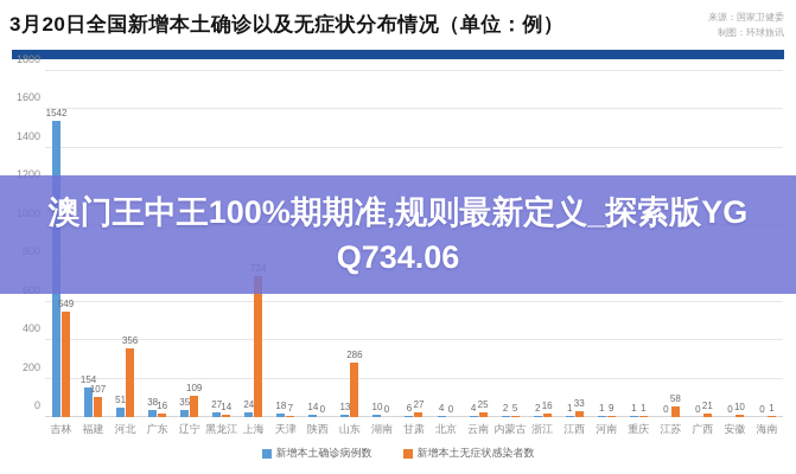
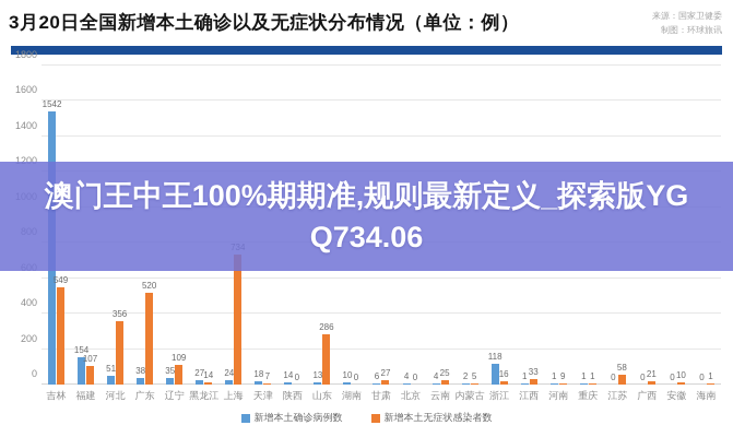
新增本土无症状感染者数/广东: 16 -> 520
新增本土确诊病例数/浙江: 2 -> 118
